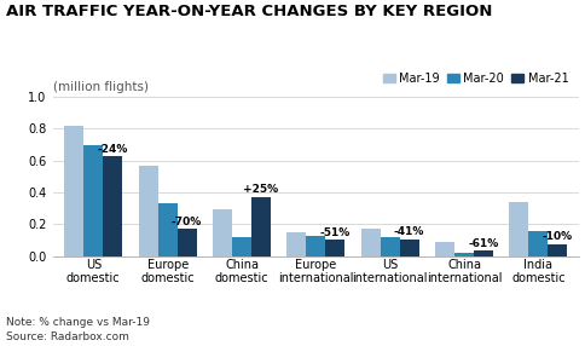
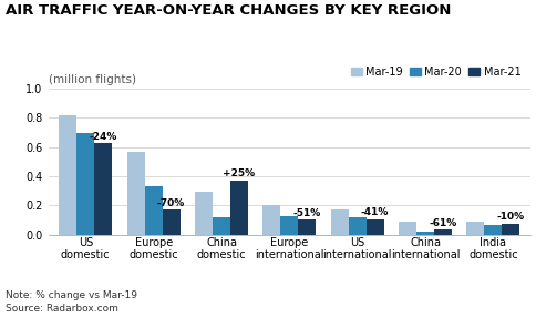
Mar-19/Europe international: 0.15 -> 0.20
Mar-19/India domestic: 0.34 -> 0.09
Mar-20/India domestic: 0.16 -> 0.07
